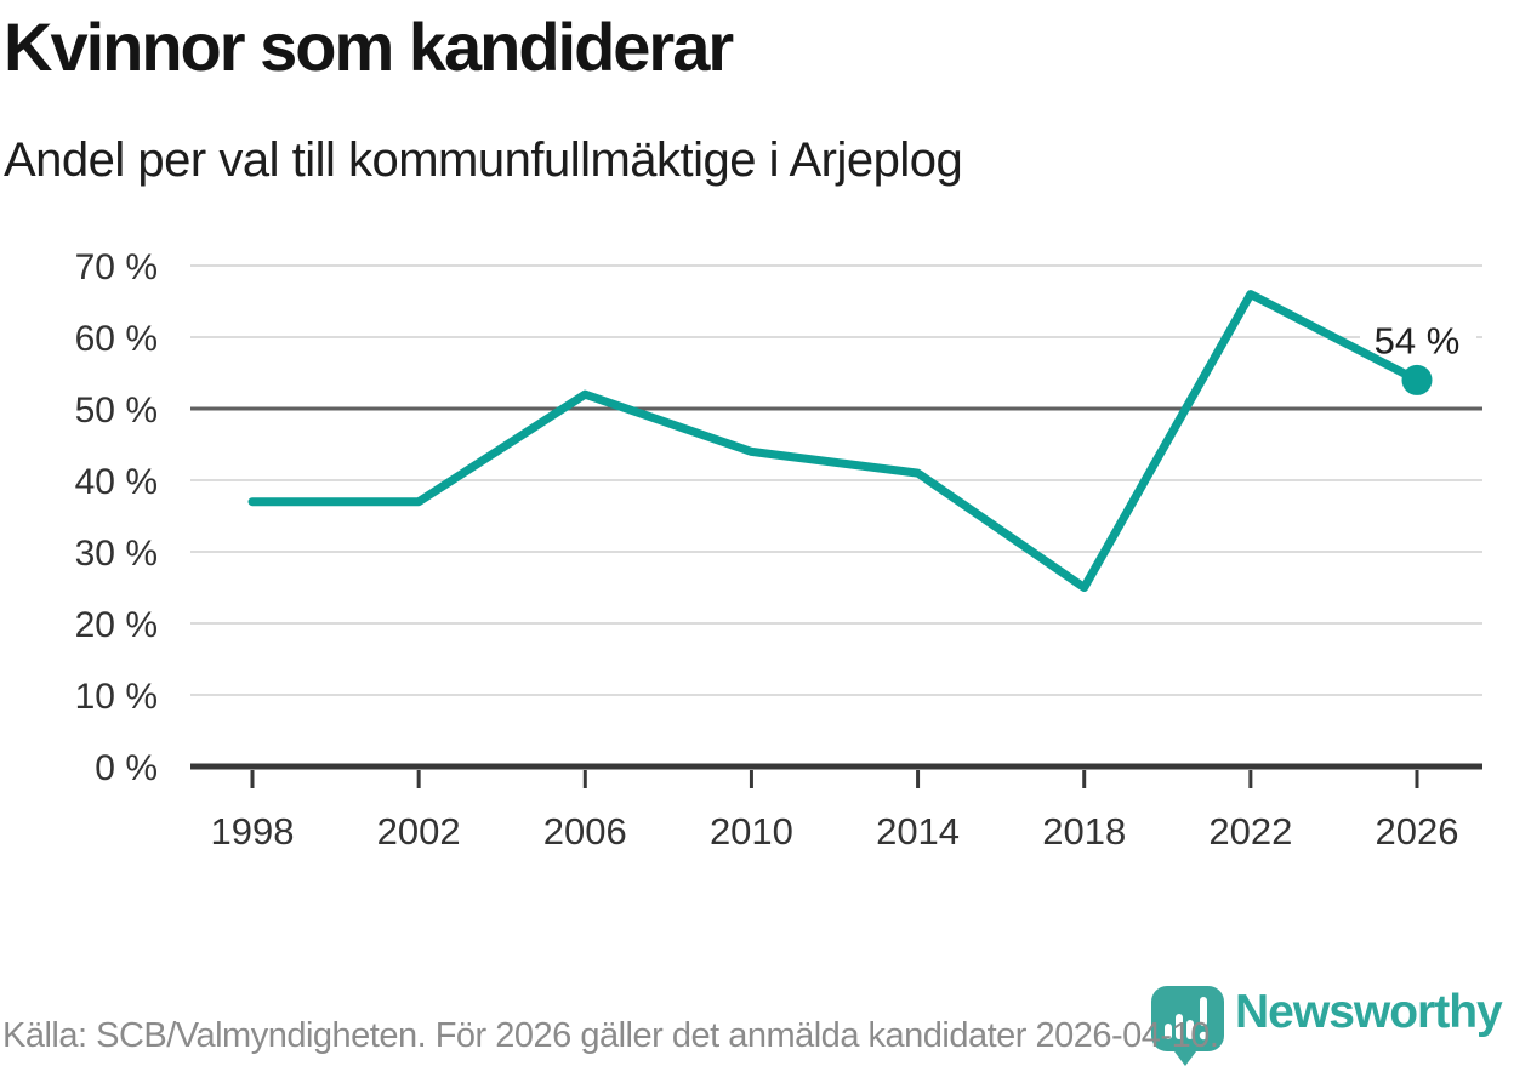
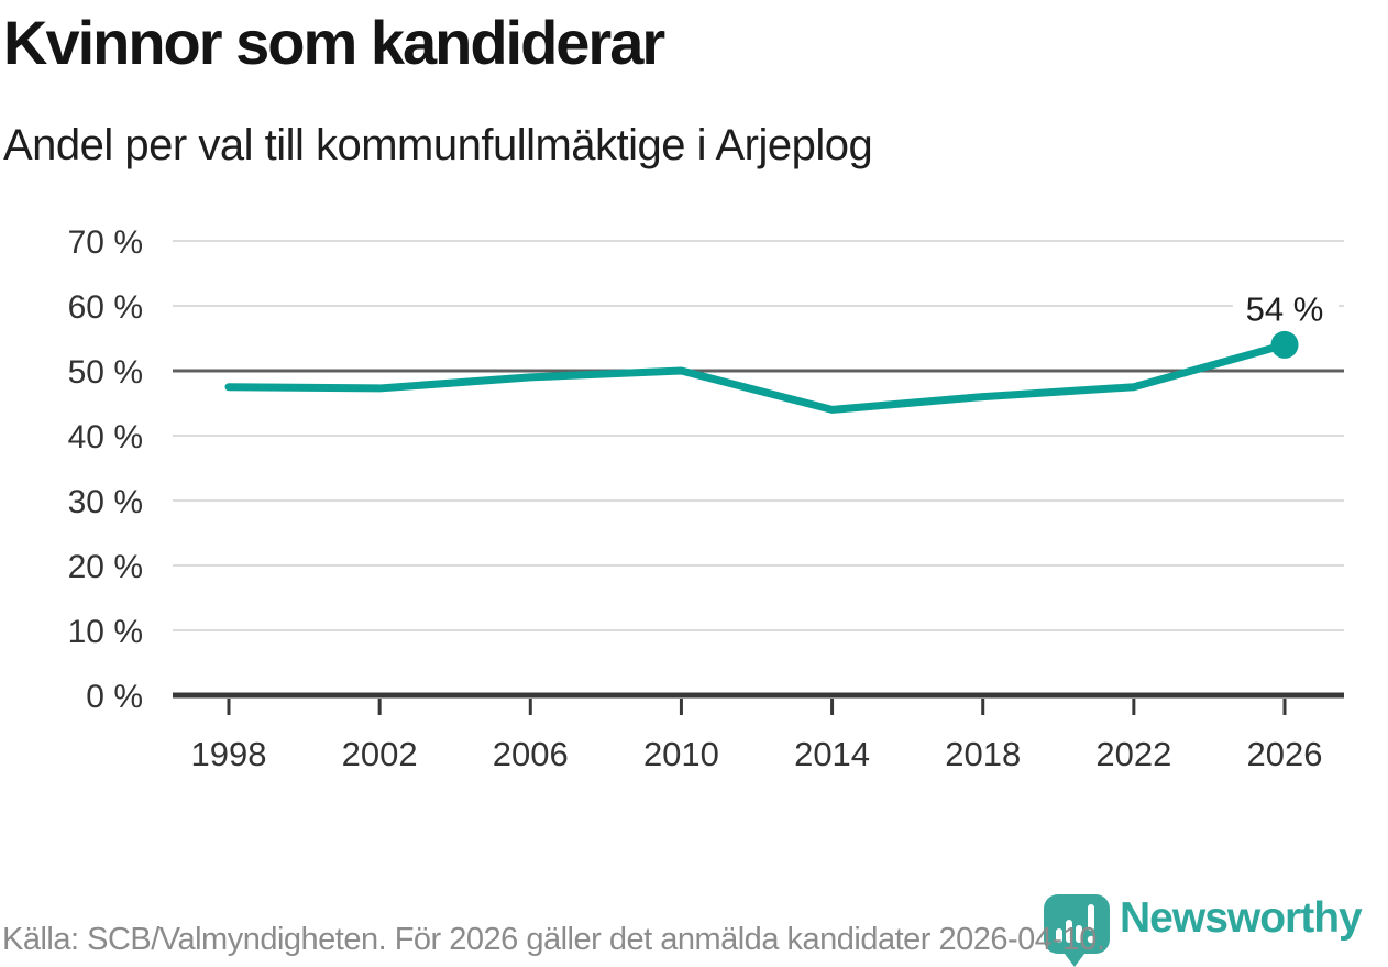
1998: 37% -> 48%
2002: 37% -> 47%
2006: 52% -> 49%
2010: 44% -> 50%
2014: 41% -> 44%
2018: 25% -> 46%
2022: 66% -> 48%
